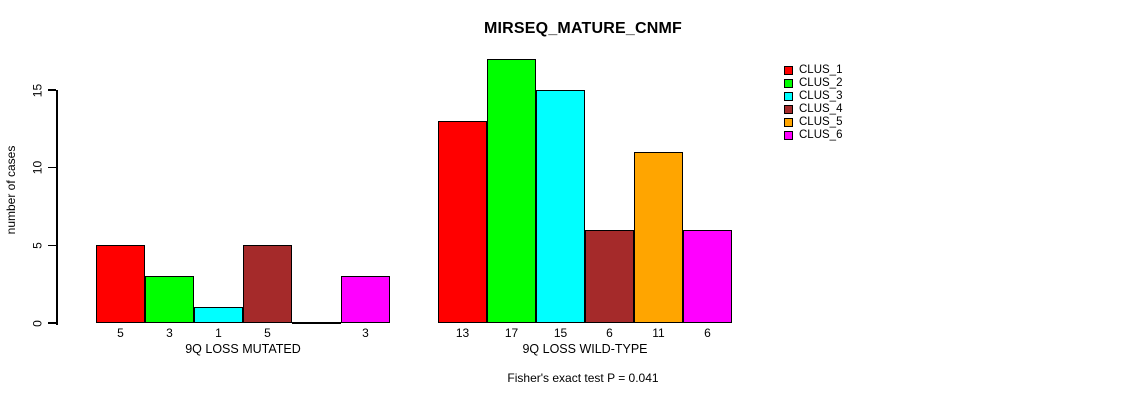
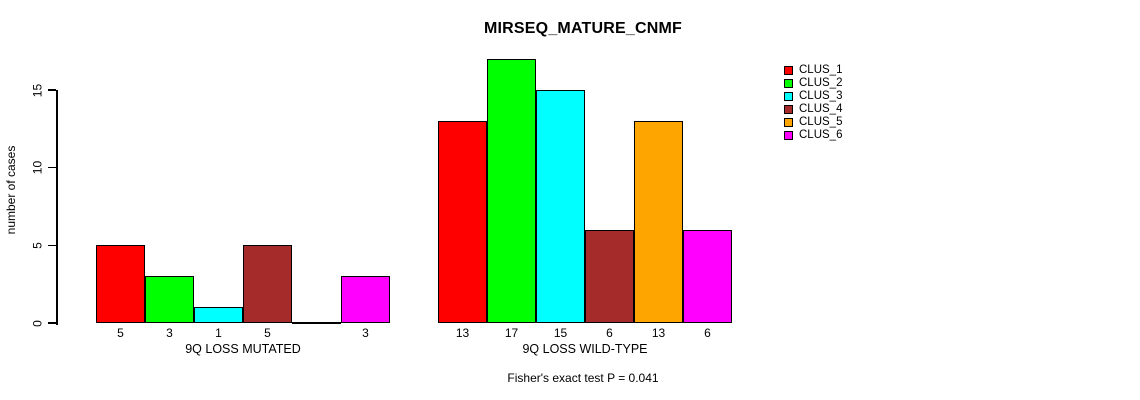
CLUS_5/9Q LOSS WILD-TYPE: 11 -> 13
